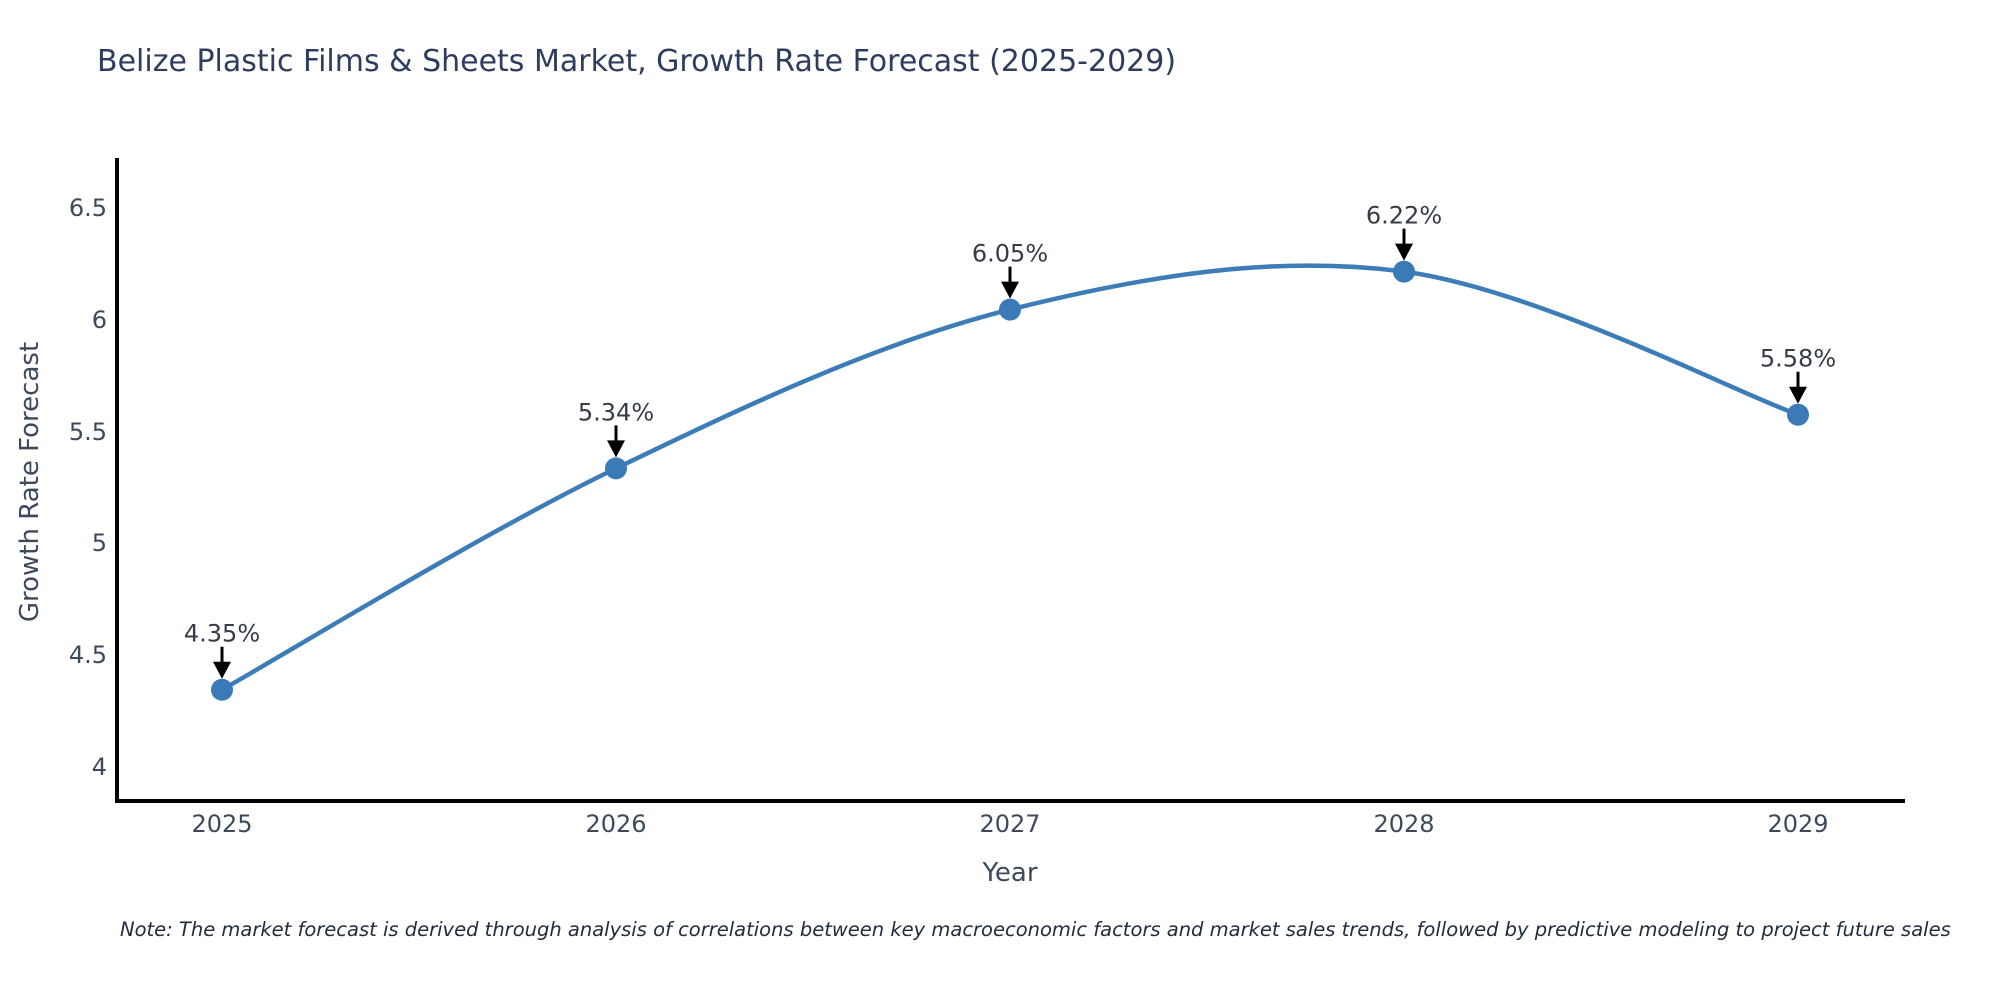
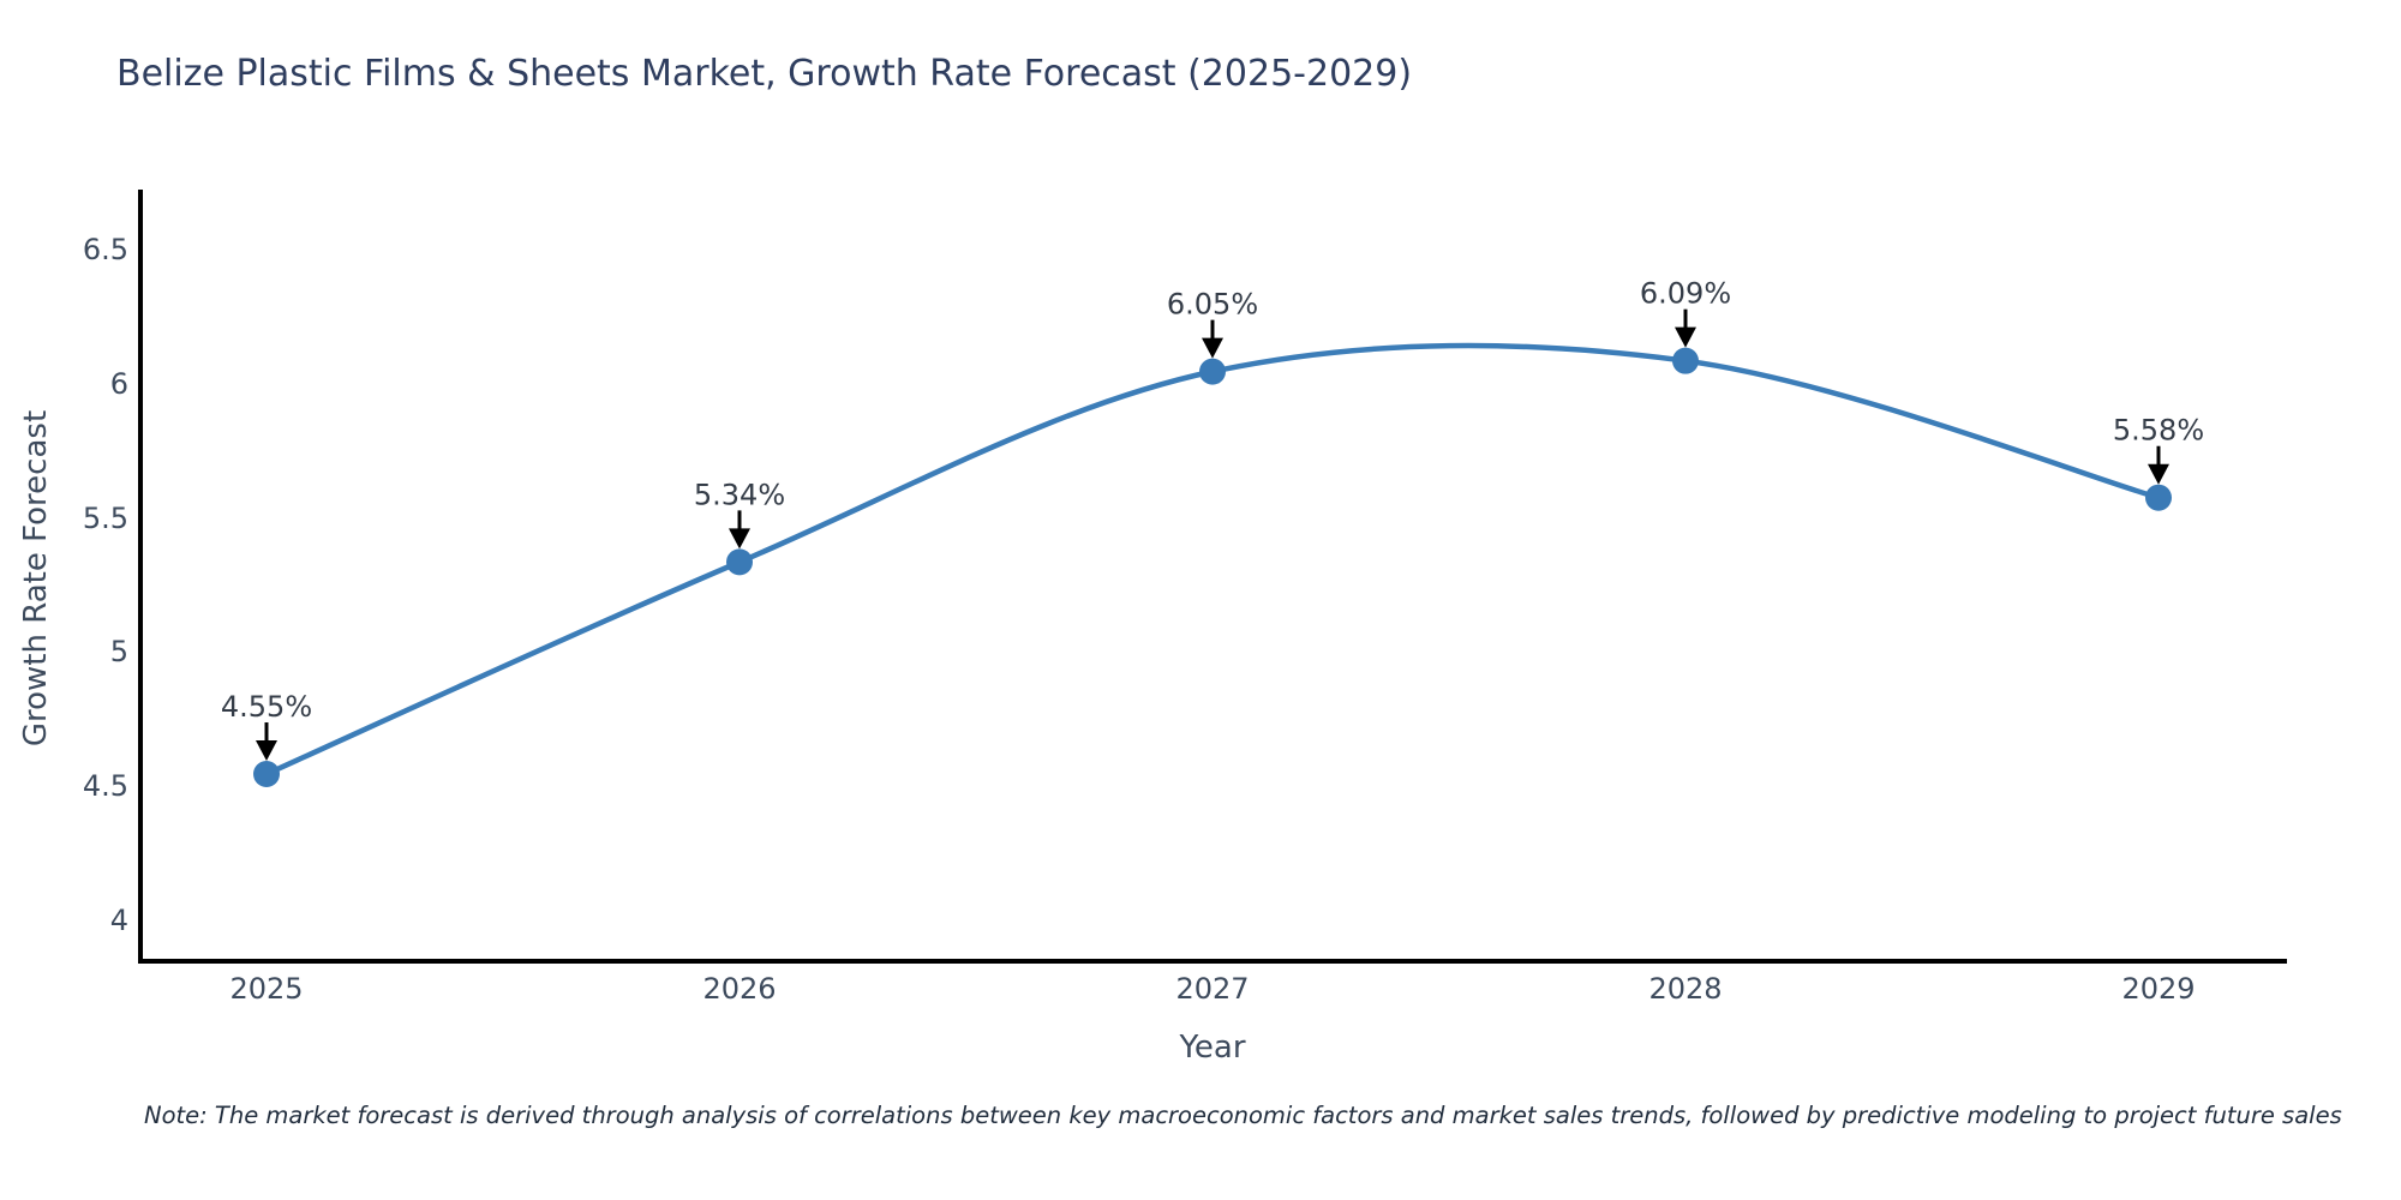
2025: 4.35% -> 4.55%
2028: 6.22% -> 6.09%
